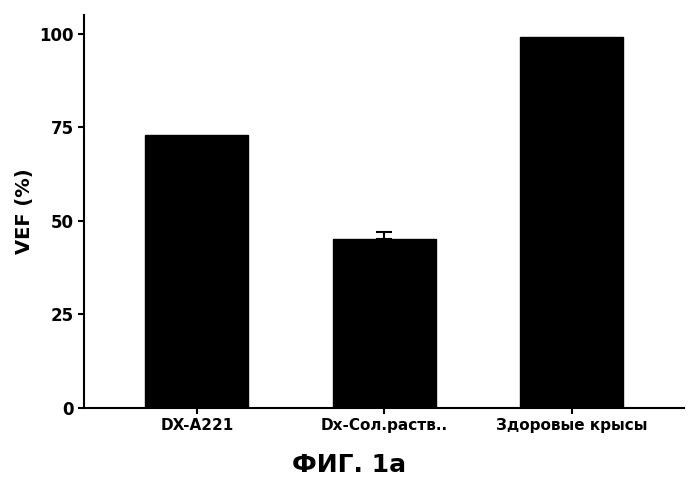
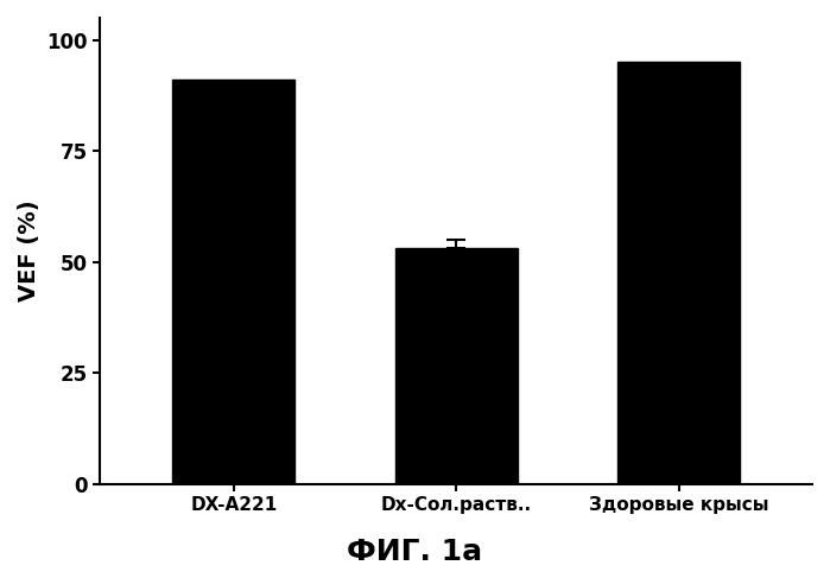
DX-A221: 73 -> 91
Dx-Сол.раств..: 45 -> 53
Здоровые крысы: 99 -> 95
